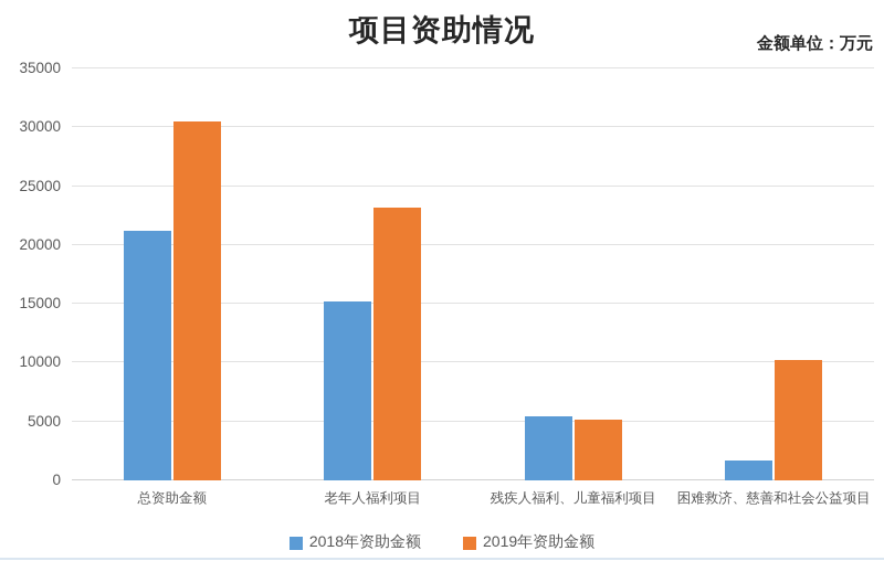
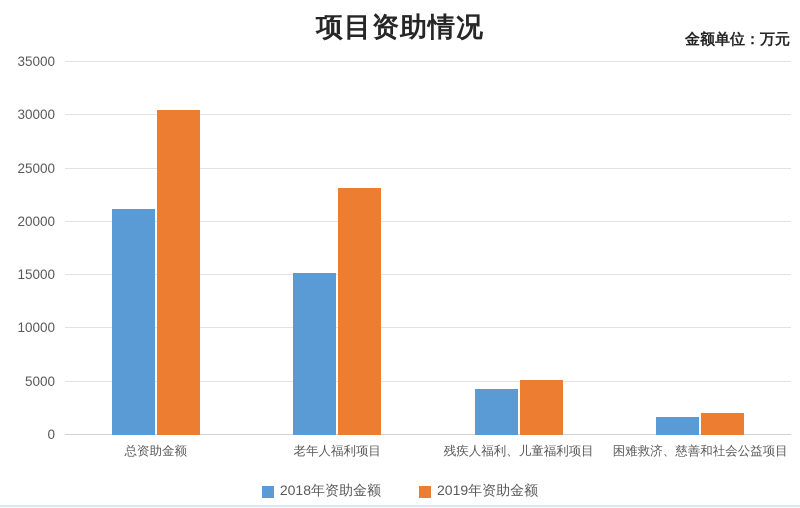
2018年资助金额/残疾人福利、儿童福利项目: 5400 -> 4300
2019年资助金额/困难救济、慈善和社会公益项目: 10200 -> 2100
